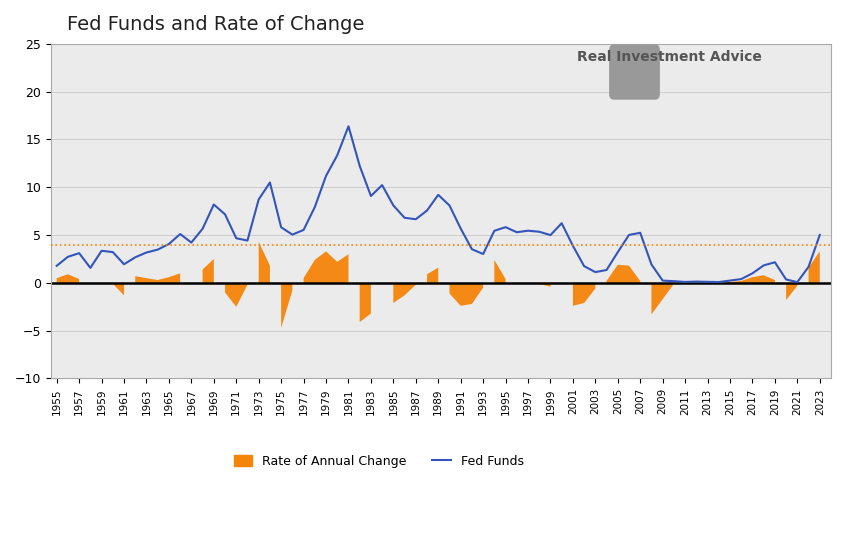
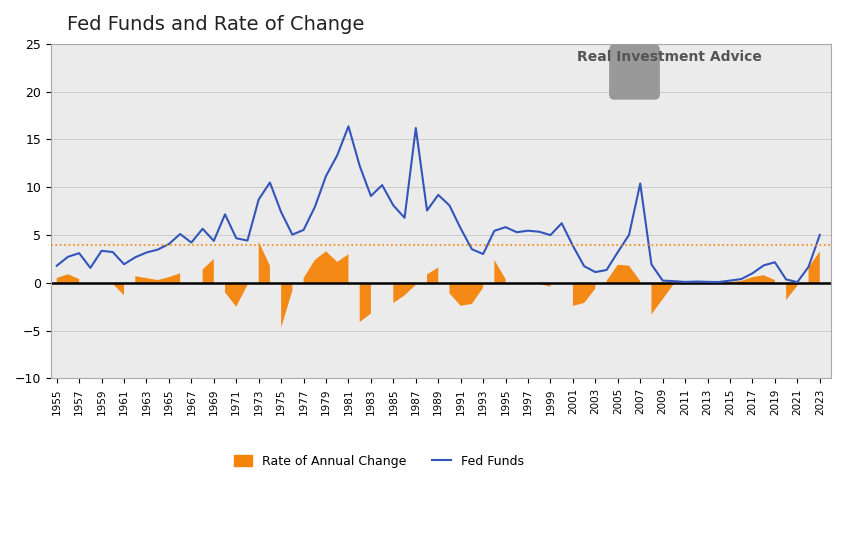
Fed Funds/1969: 8.2 -> 4.4
Fed Funds/1975: 5.8 -> 7.4
Fed Funds/1987: 6.7 -> 16.2
Fed Funds/2007: 5.2 -> 10.4
